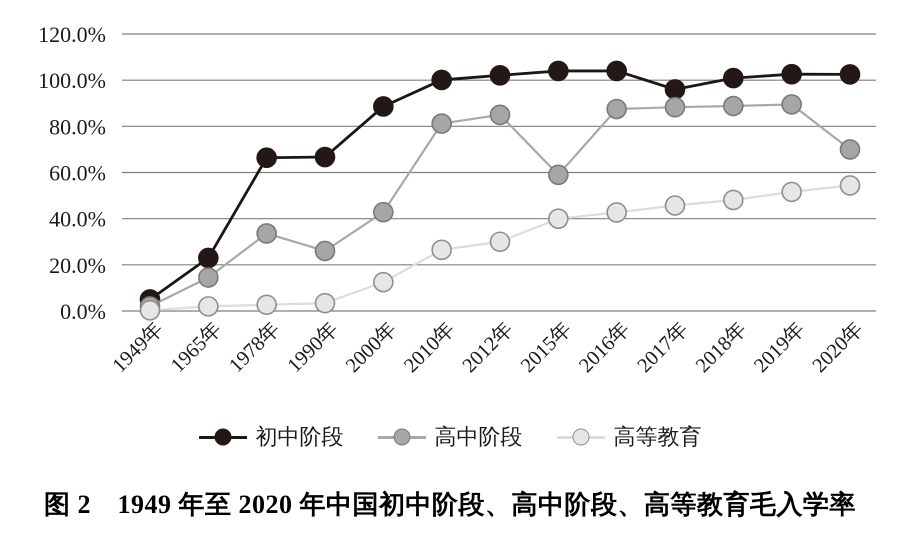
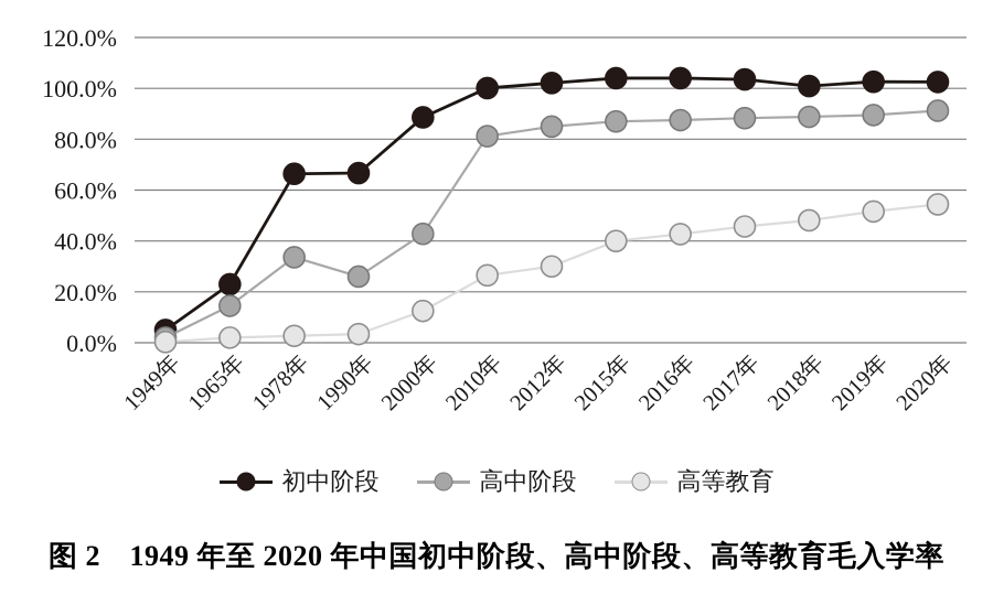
高中阶段/2015年: 59% -> 87%
初中阶段/2017年: 96% -> 104%
高中阶段/2020年: 70% -> 91%
